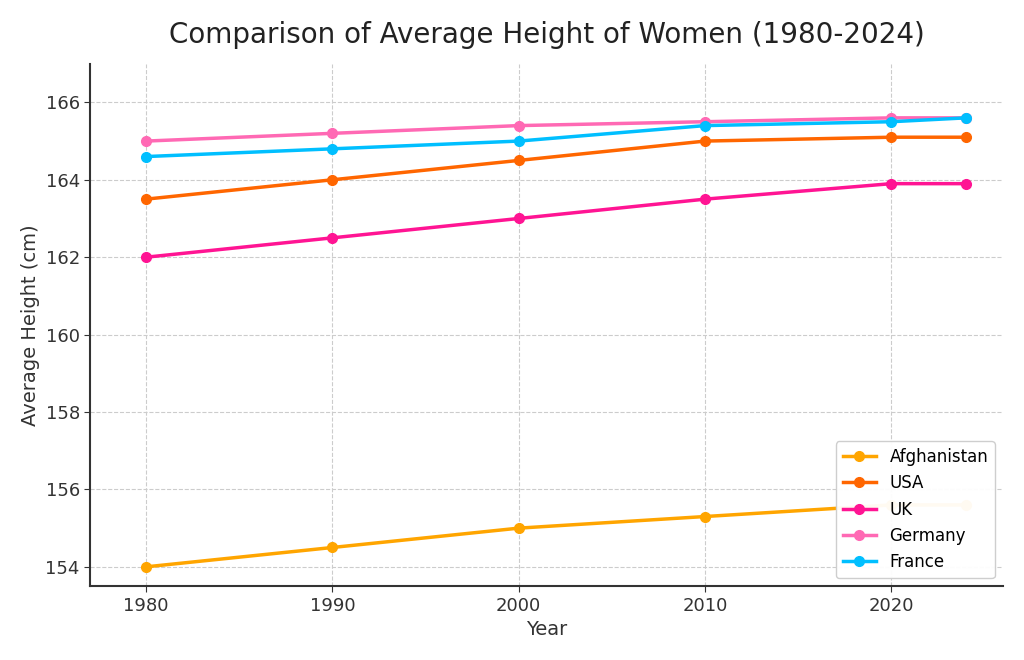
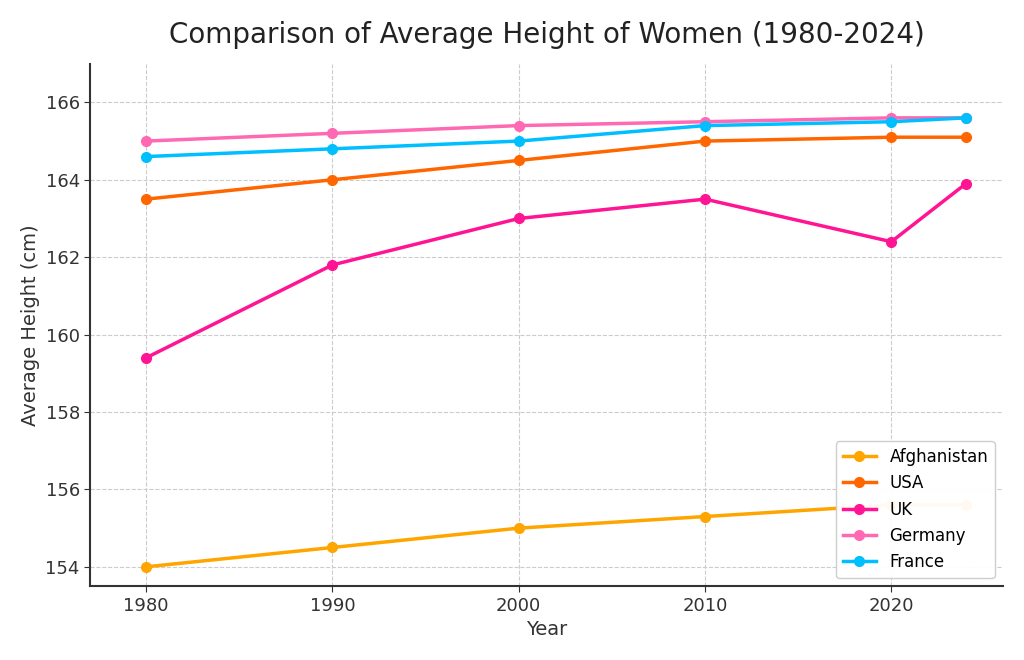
UK/1980: 162.0 -> 159.4
UK/1990: 162.5 -> 161.8
UK/2020: 163.9 -> 162.4
